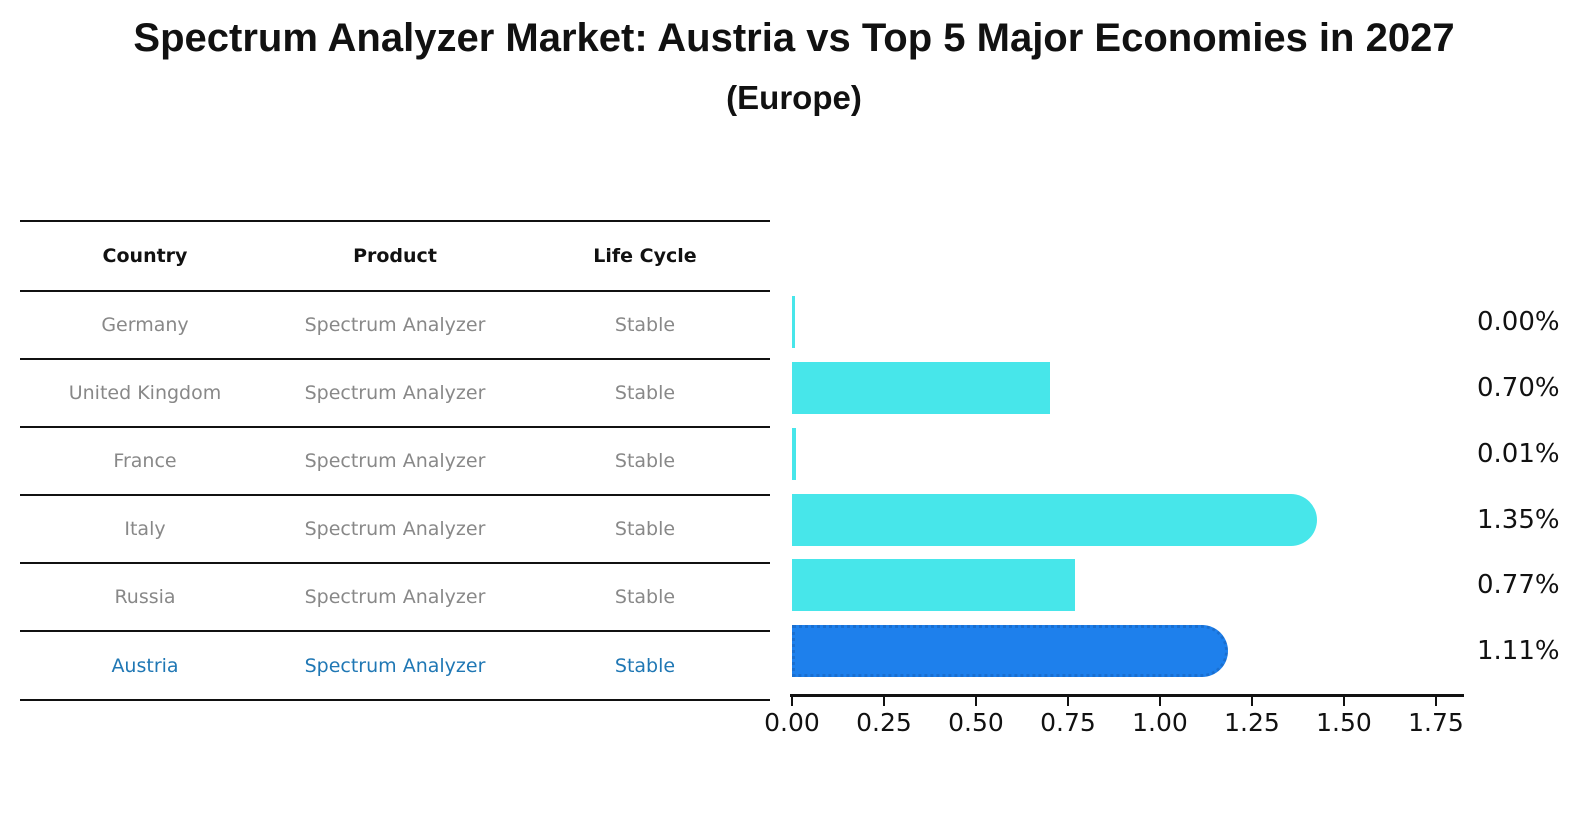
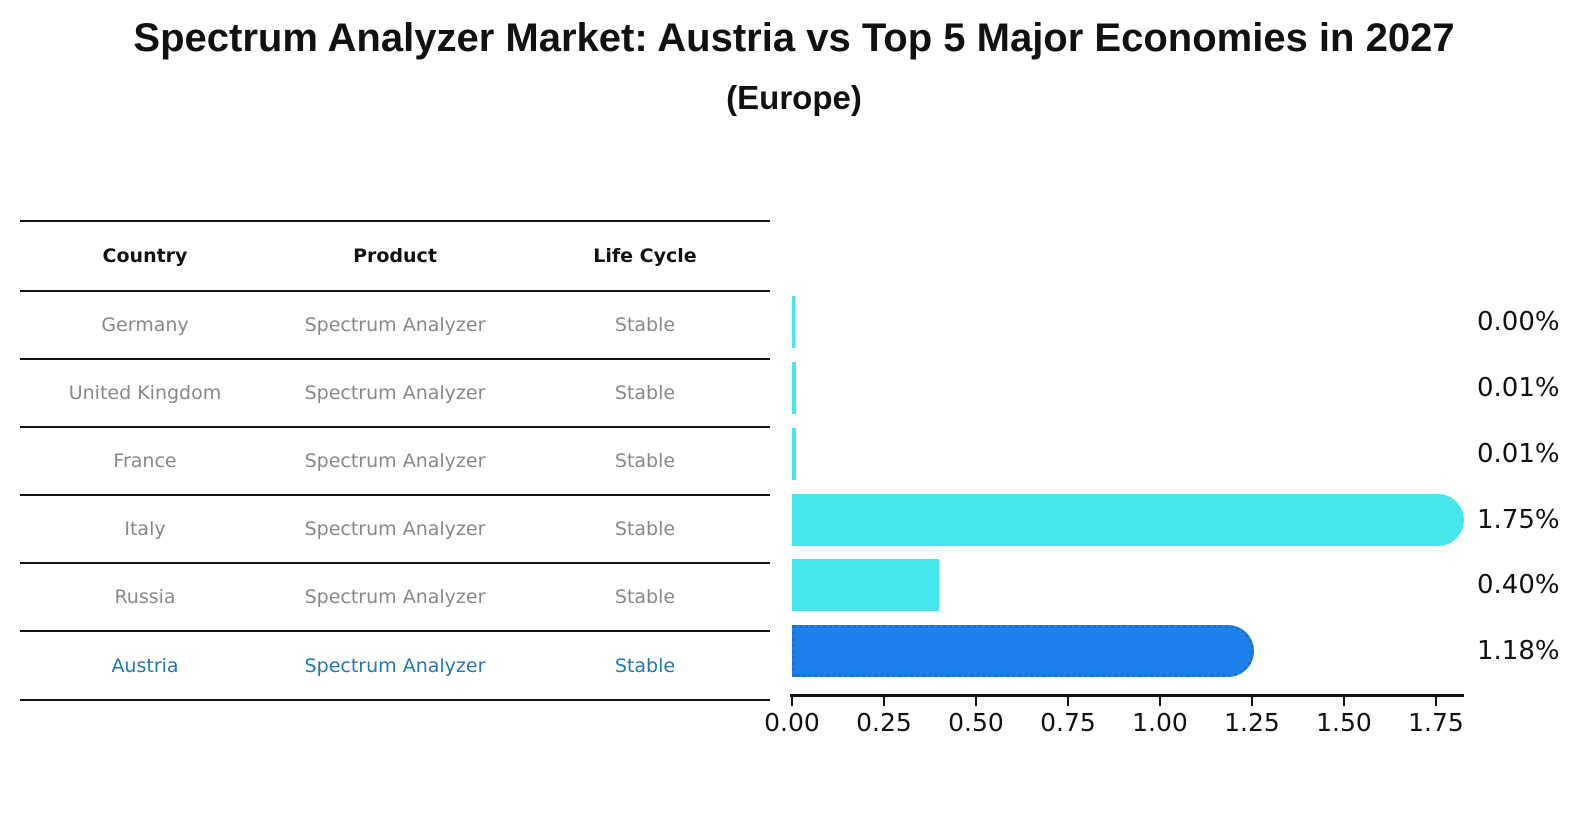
United Kingdom: 0.70% -> 0.01%
Italy: 1.35% -> 1.75%
Russia: 0.77% -> 0.40%
Austria: 1.11% -> 1.18%
